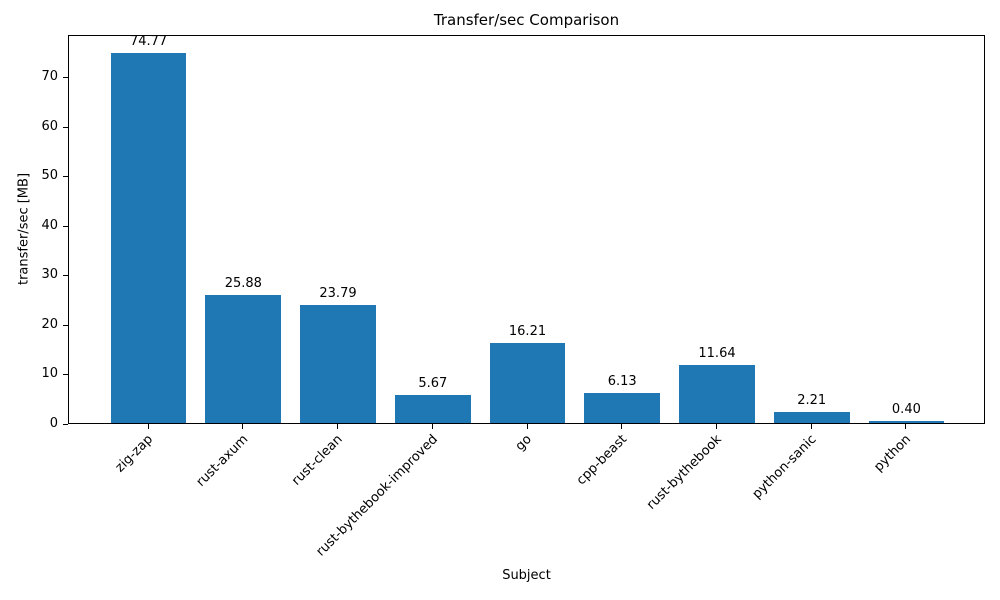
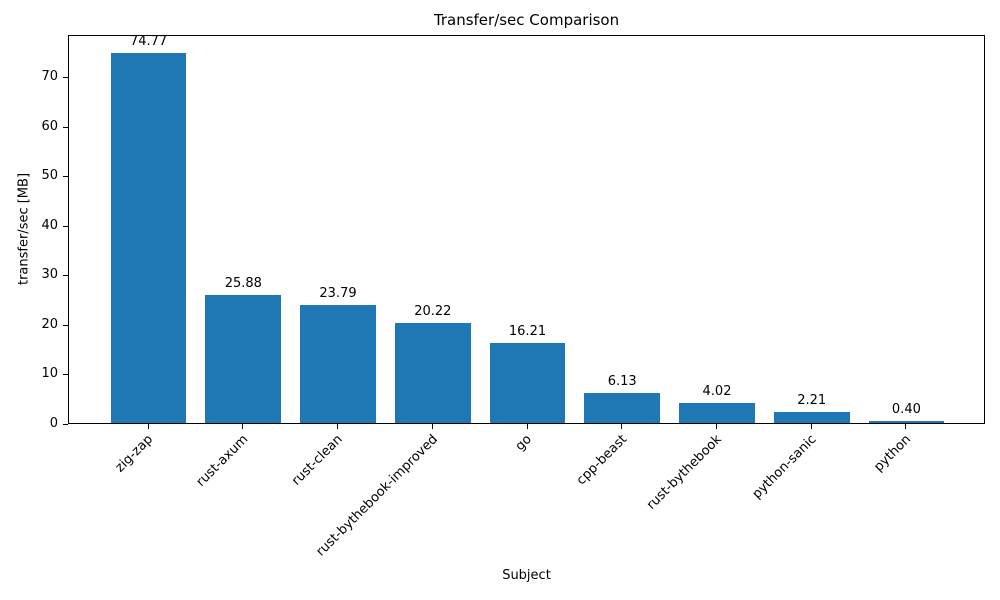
rust-bythebook-improved: 5.67 -> 20.22
rust-bythebook: 11.64 -> 4.02
